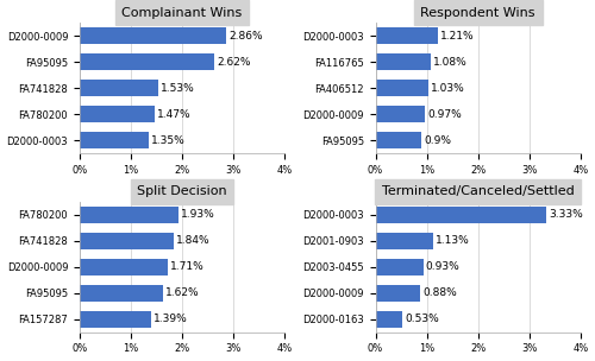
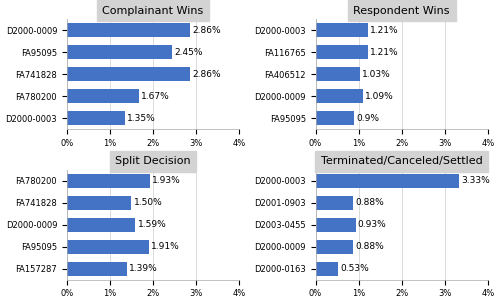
Complainant Wins/FA95095: 2.62% -> 2.45%
Complainant Wins/FA741828: 1.53% -> 2.86%
Complainant Wins/FA780200: 1.47% -> 1.67%
Respondent Wins/FA116765: 1.08% -> 1.21%
Respondent Wins/D2000-0009: 0.97% -> 1.09%
Split Decision/FA741828: 1.84% -> 1.50%
Split Decision/D2000-0009: 1.71% -> 1.59%
Split Decision/FA95095: 1.62% -> 1.91%
Terminated/Canceled/Settled/D2001-0903: 1.13% -> 0.88%
